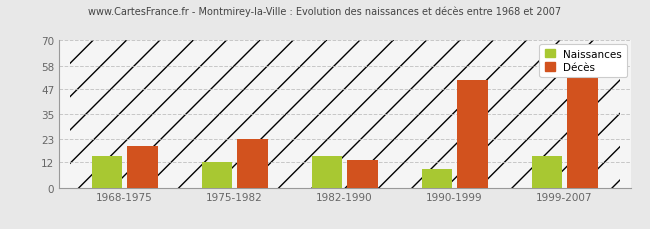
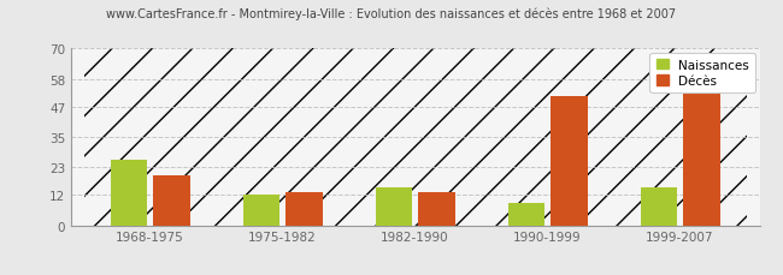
Naissances/1968-1975: 15 -> 26
Décès/1975-1982: 23 -> 13
